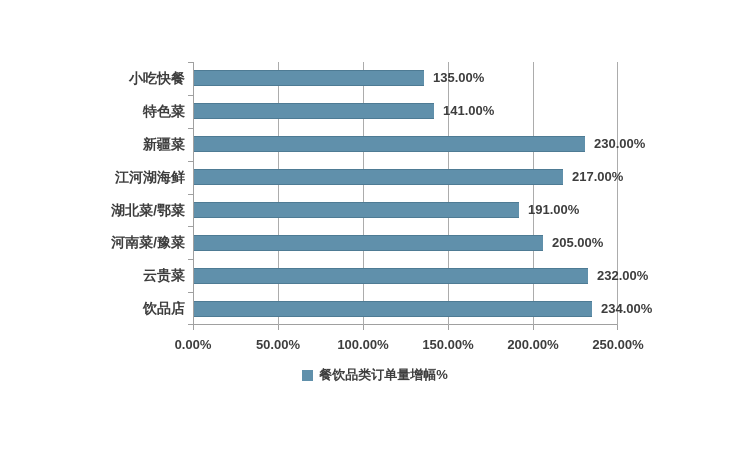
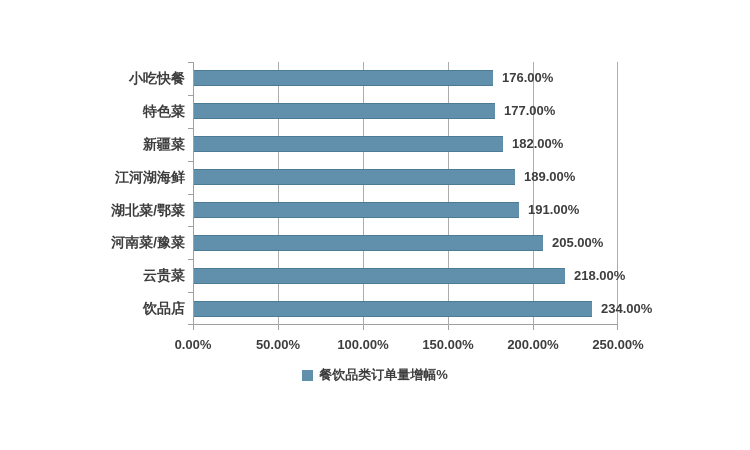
小吃快餐: 135.00% -> 176.00%
特色菜: 141.00% -> 177.00%
新疆菜: 230.00% -> 182.00%
江河湖海鲜: 217.00% -> 189.00%
云贵菜: 232.00% -> 218.00%
